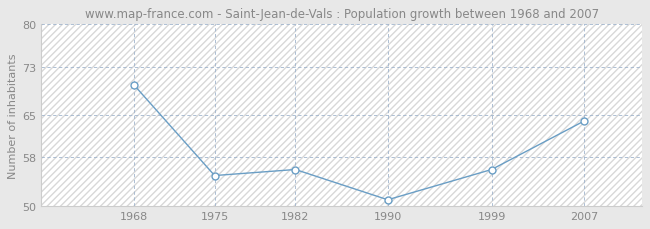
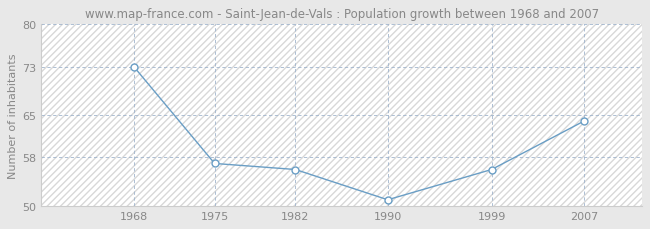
1968: 70 -> 73
1975: 55 -> 57
